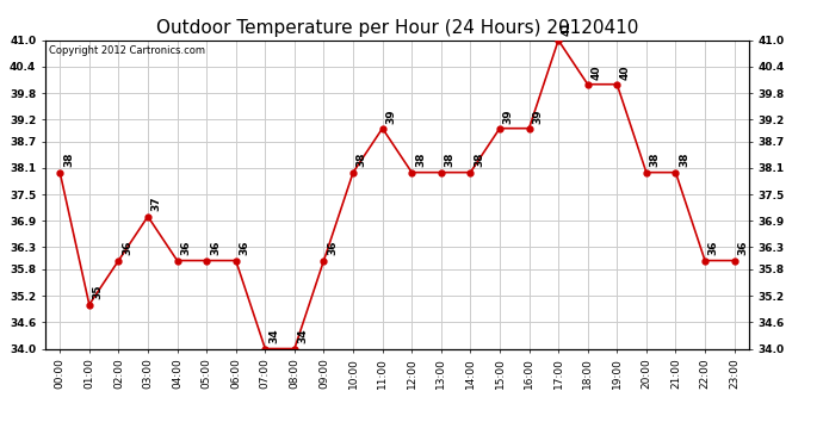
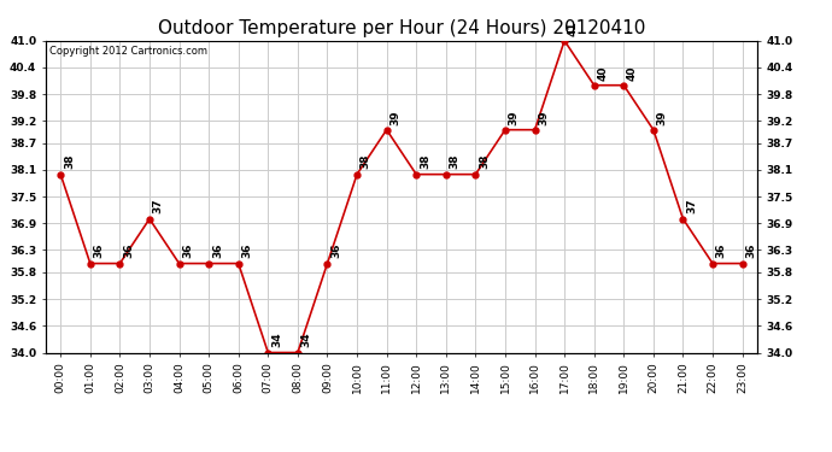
01:00: 35 -> 36
20:00: 38 -> 39
21:00: 38 -> 37
